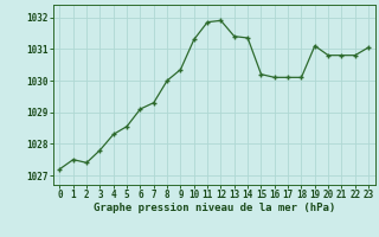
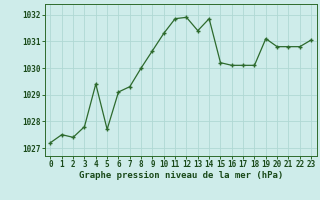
4: 1028.30 -> 1029.40
5: 1028.55 -> 1027.70
9: 1030.35 -> 1030.65
14: 1031.35 -> 1031.85
